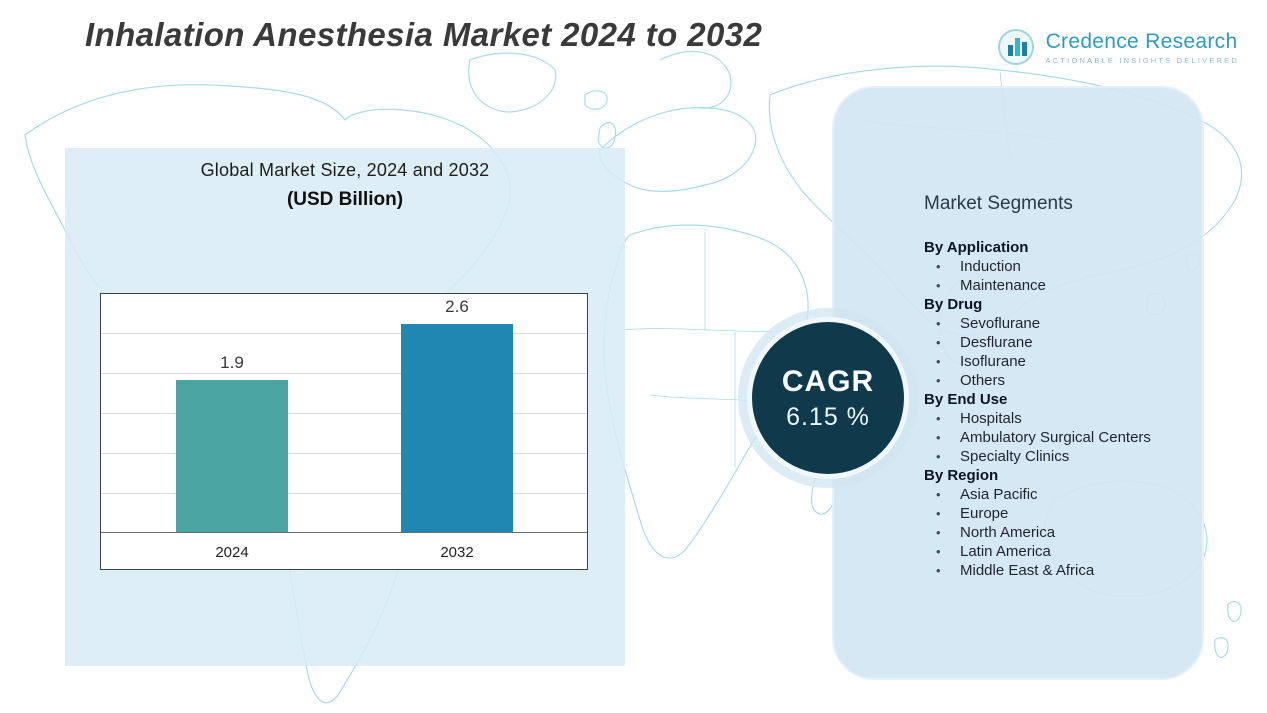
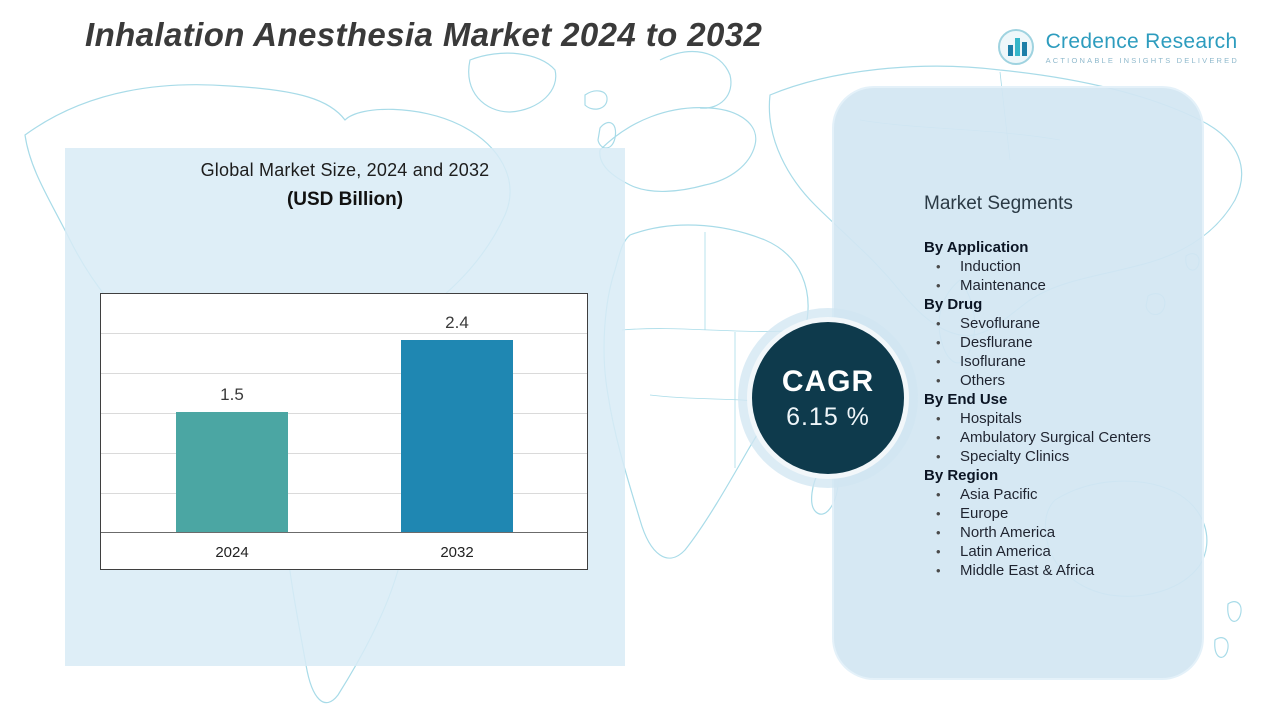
2024: 1.9 -> 1.5
2032: 2.6 -> 2.4
